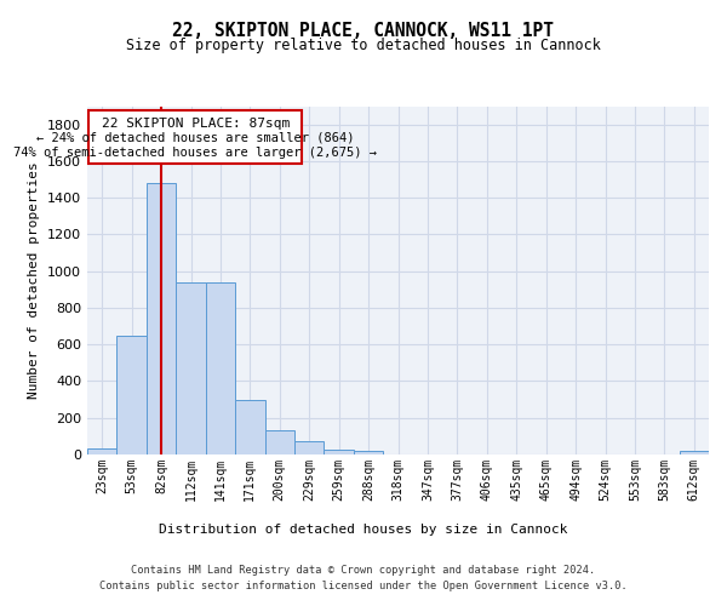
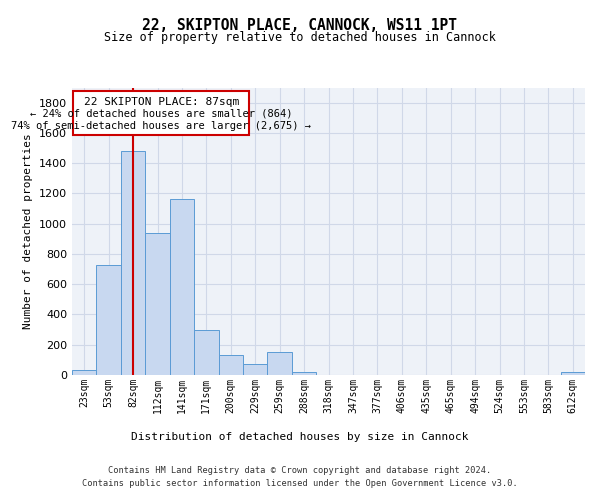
53sqm: 650 -> 730
141sqm: 940 -> 1160
259sqm: 20 -> 150
